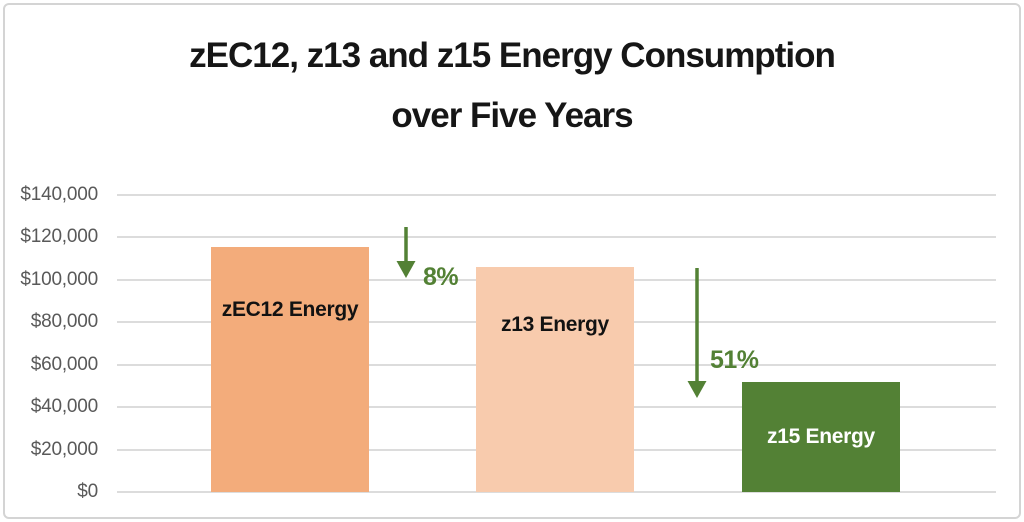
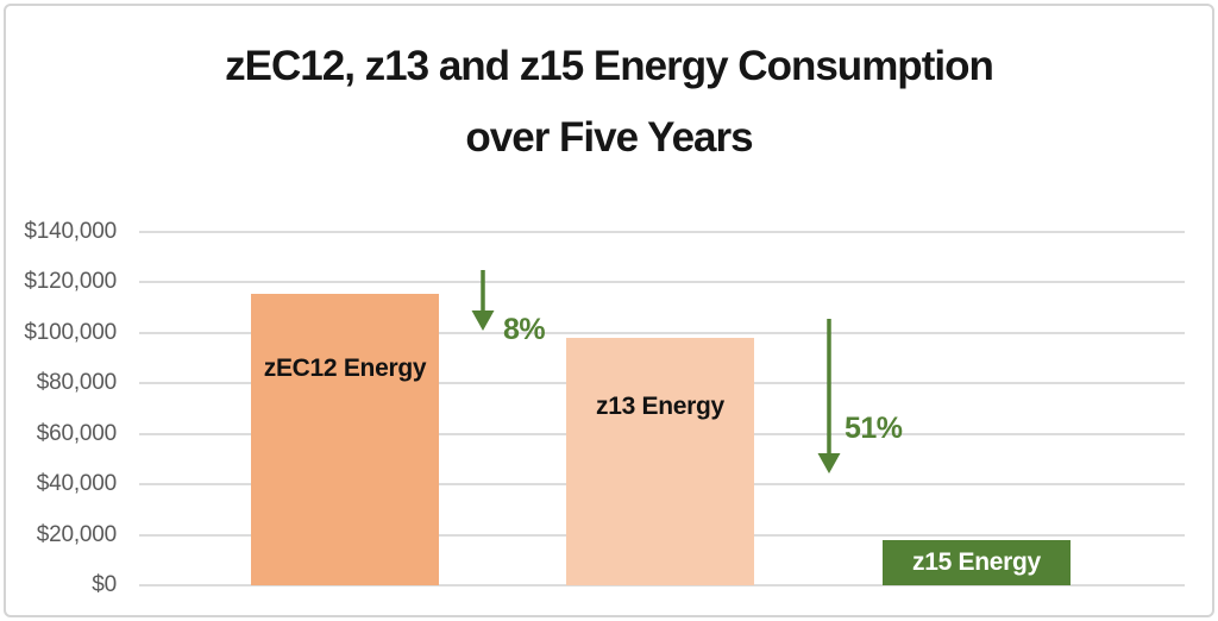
z13 Energy: $106000 -> $98000
z15 Energy: $52000 -> $18000
